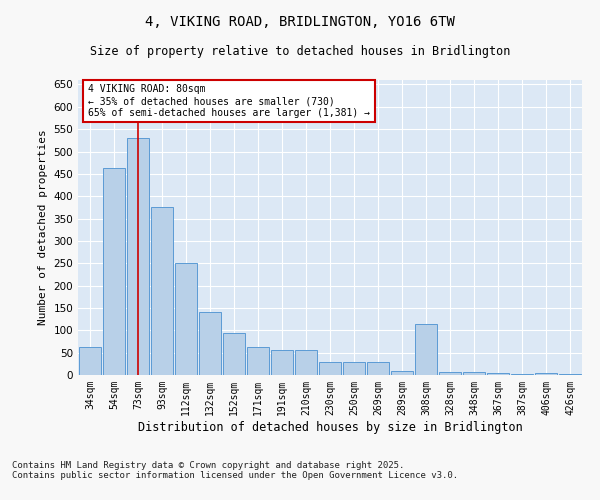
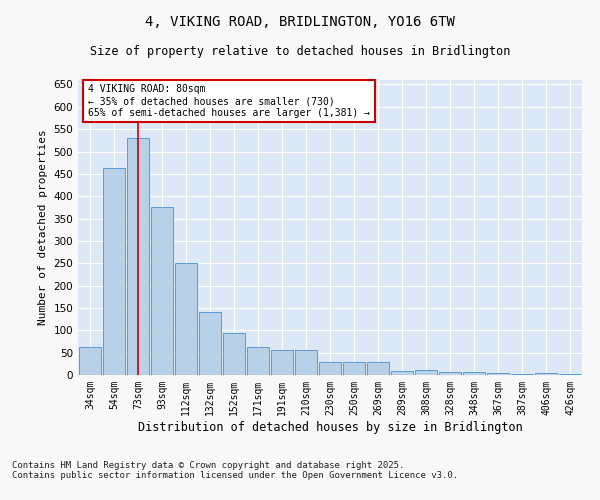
308sqm: 115 -> 12
